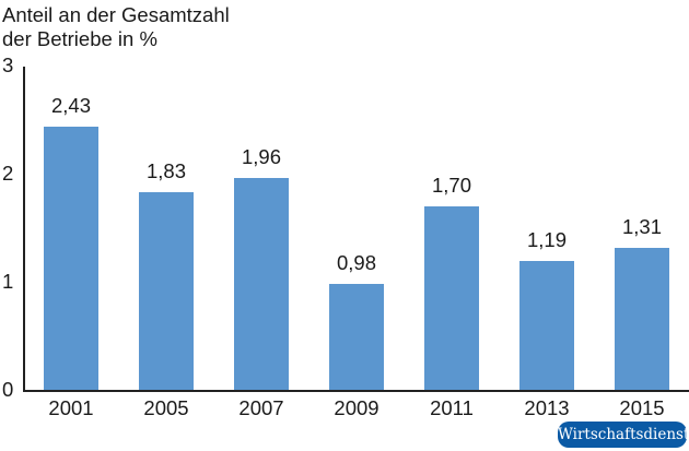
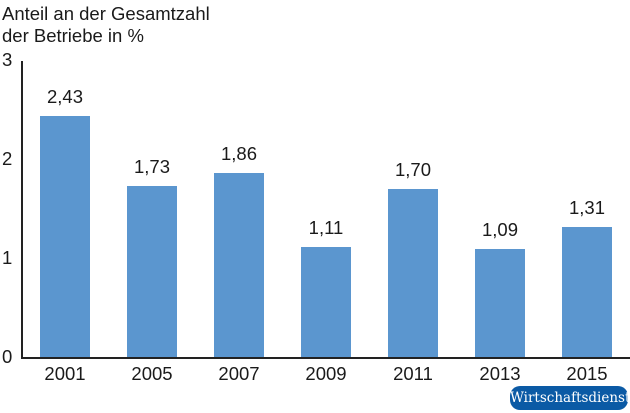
2005: 1,83 -> 1,73
2007: 1,96 -> 1,86
2009: 0,98 -> 1,11
2013: 1,19 -> 1,09
